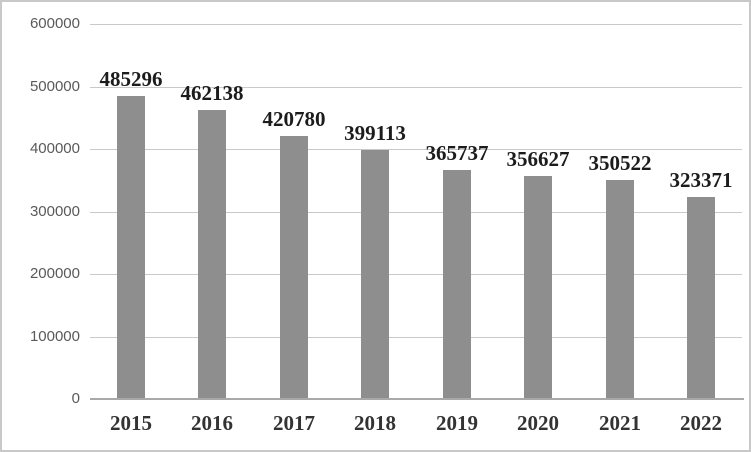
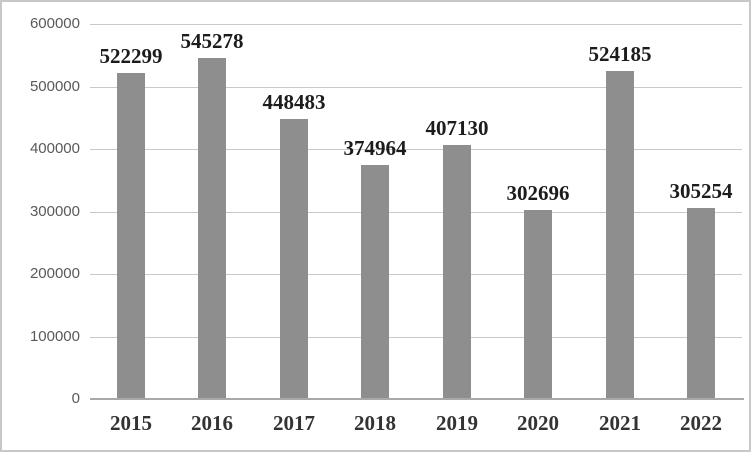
2015: 485296 -> 522299
2016: 462138 -> 545278
2017: 420780 -> 448483
2018: 399113 -> 374964
2019: 365737 -> 407130
2020: 356627 -> 302696
2021: 350522 -> 524185
2022: 323371 -> 305254
